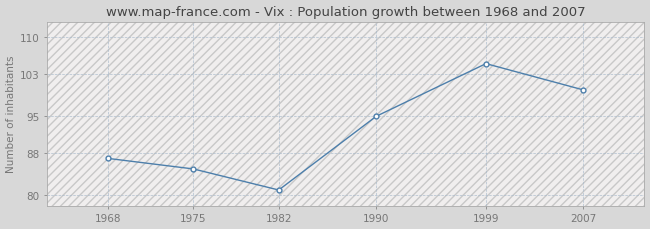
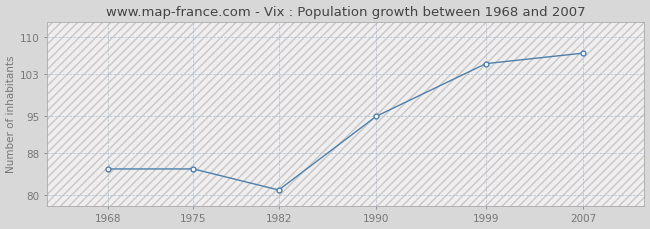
1968: 87 -> 85
2007: 100 -> 107
